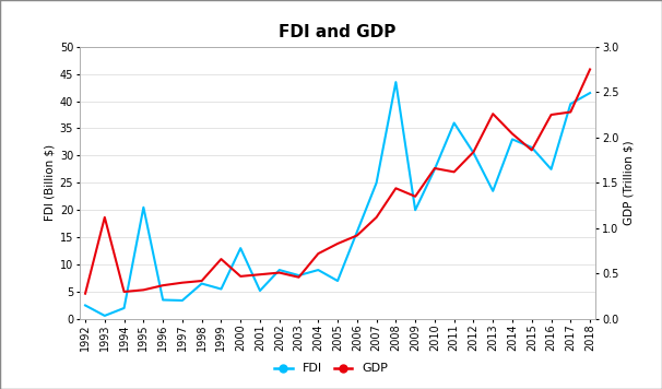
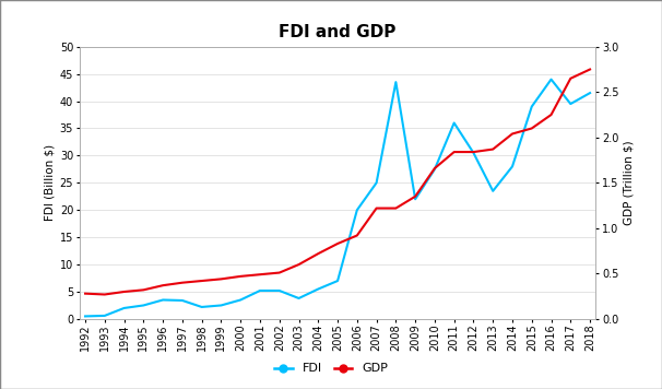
FDI/1992: 2.5 -> 0.5
GDP/1993: 1.12 -> 0.27
FDI/1995: 20.5 -> 2.5
FDI/1998: 6.5 -> 2.2
FDI/1999: 5.5 -> 2.5
GDP/1999: 0.66 -> 0.44
FDI/2000: 13.0 -> 3.5
FDI/2002: 9.0 -> 5.2
FDI/2003: 8.0 -> 3.8
GDP/2003: 0.46 -> 0.60
FDI/2004: 9.0 -> 5.5
FDI/2006: 16.0 -> 20.0
GDP/2007: 1.12 -> 1.22
GDP/2008: 1.44 -> 1.22
FDI/2009: 20.0 -> 22.0
GDP/2011: 1.62 -> 1.84
GDP/2013: 2.26 -> 1.87
FDI/2014: 33.0 -> 28.0
FDI/2015: 31.5 -> 39.0
GDP/2015: 1.86 -> 2.10
FDI/2016: 27.5 -> 44.0
GDP/2017: 2.28 -> 2.65
